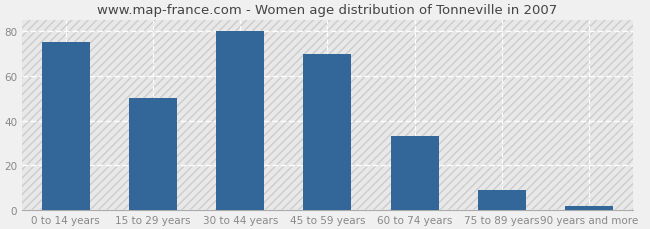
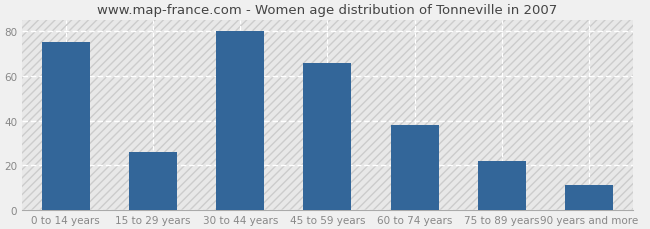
15 to 29 years: 50 -> 26
45 to 59 years: 70 -> 66
60 to 74 years: 33 -> 38
75 to 89 years: 9 -> 22
90 years and more: 2 -> 11
